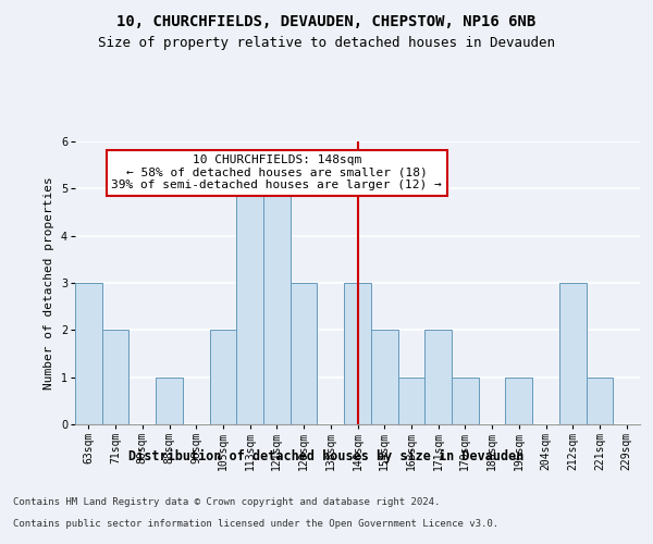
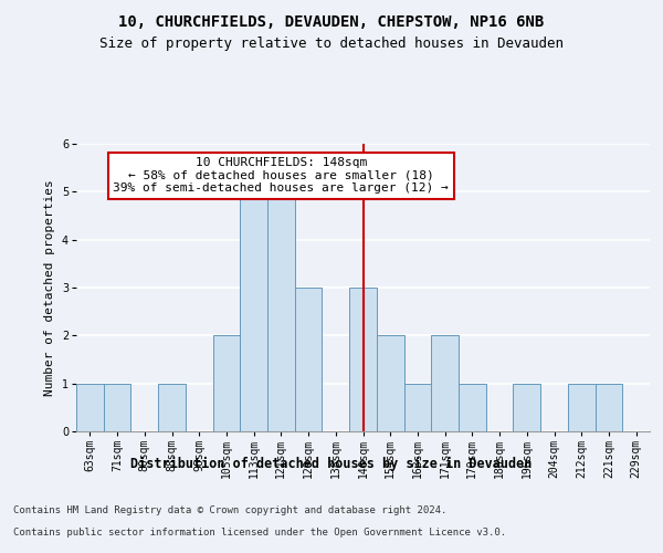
63sqm: 3 -> 1
71sqm: 2 -> 1
212sqm: 3 -> 1
